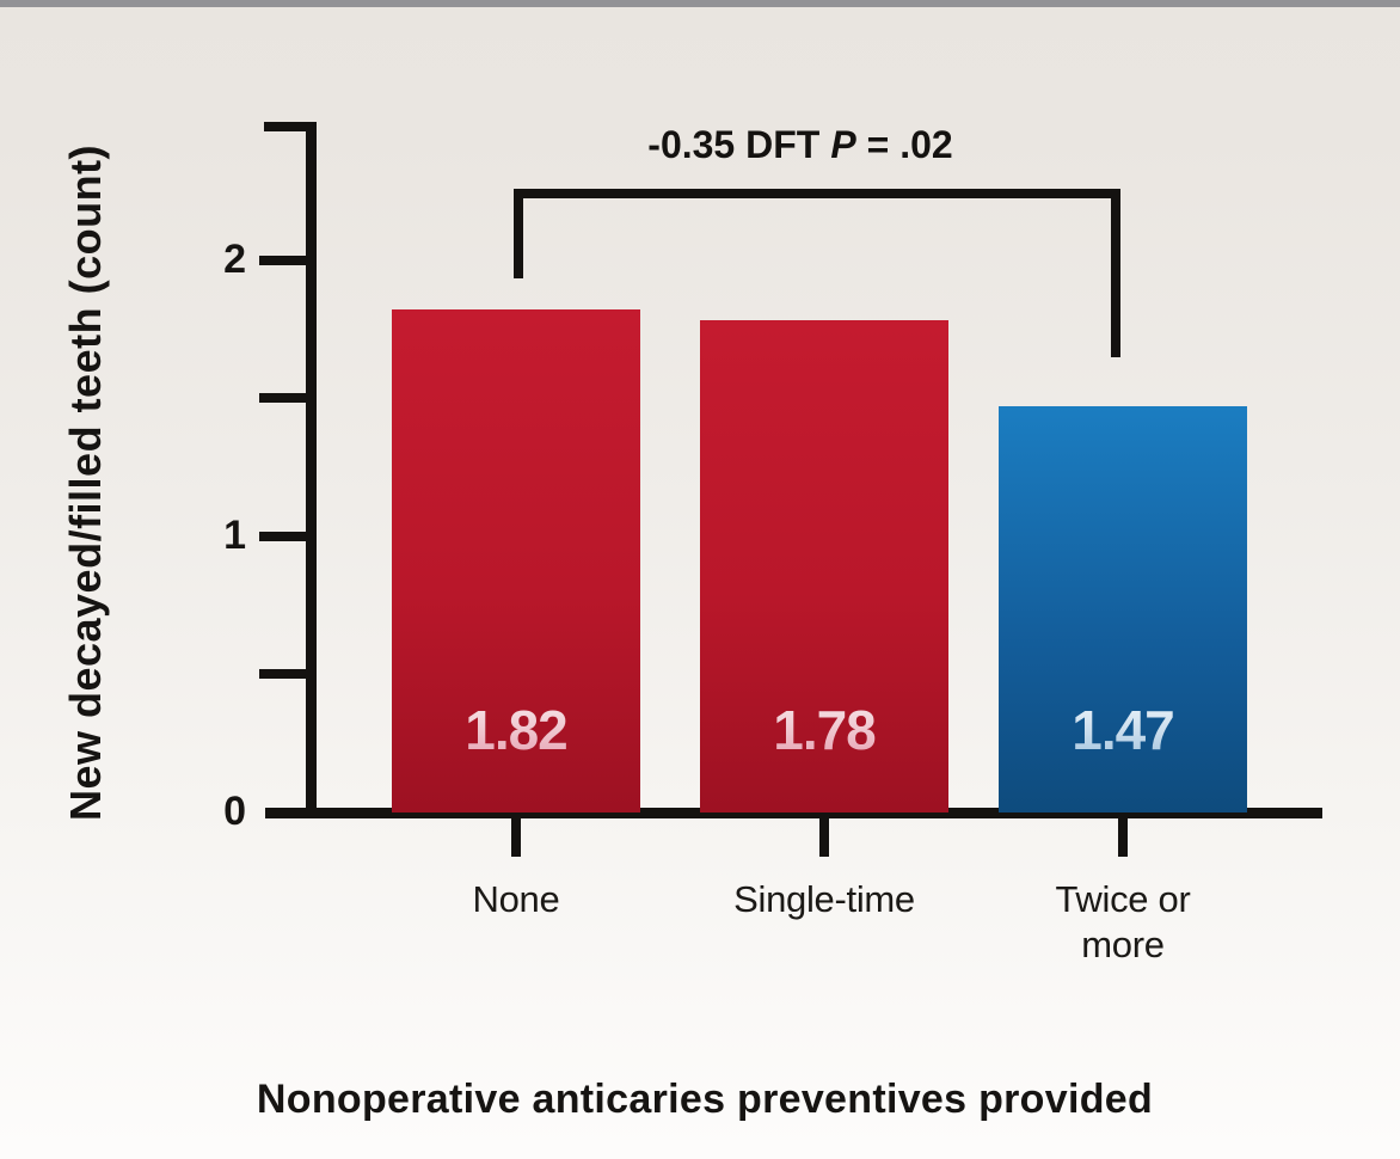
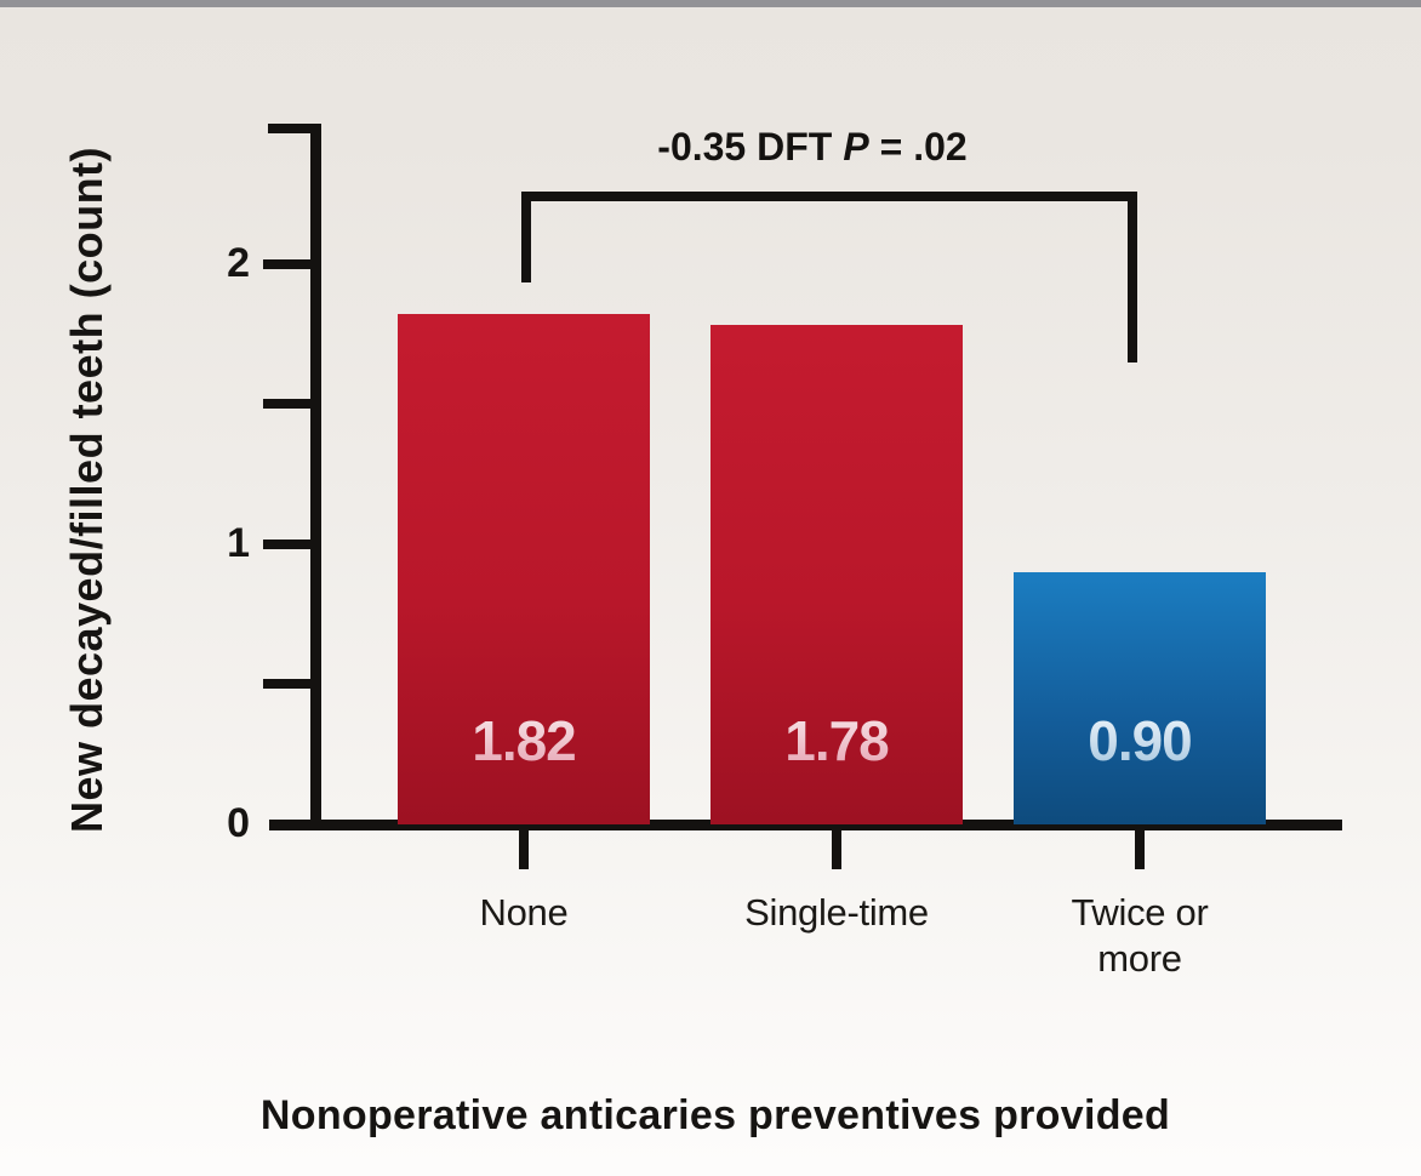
Twice or more: 1.47 -> 0.90
